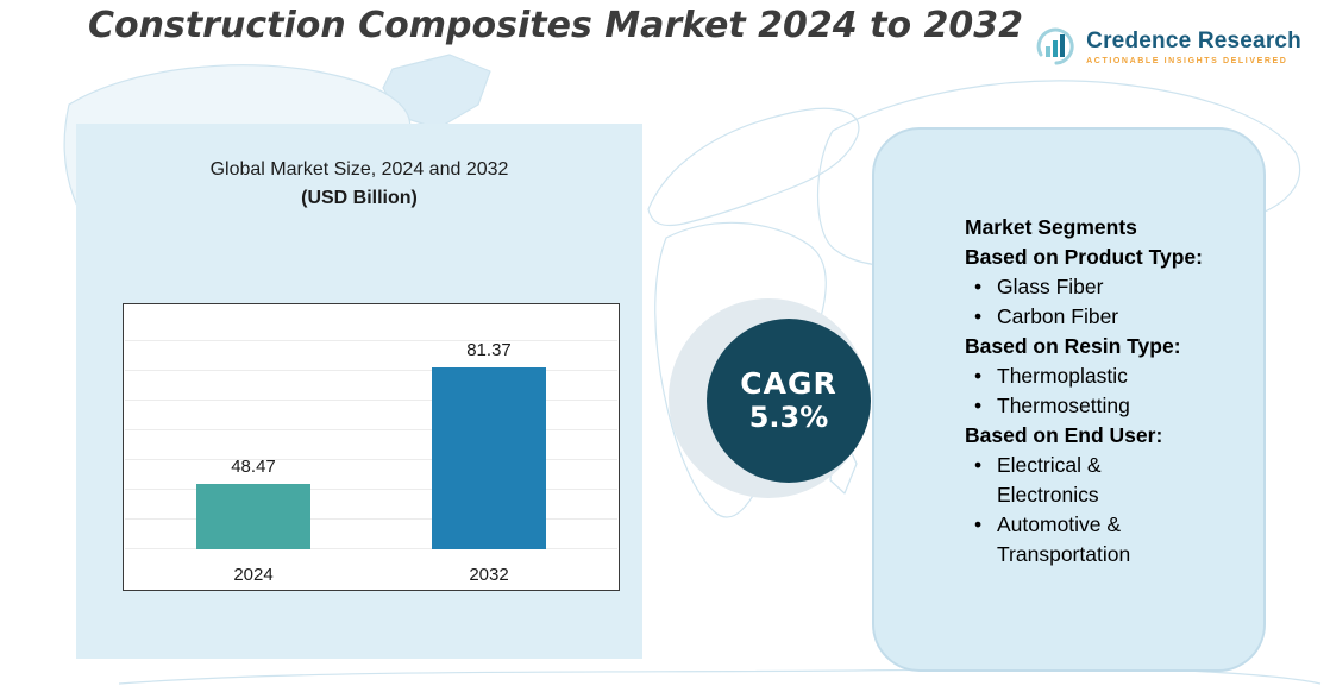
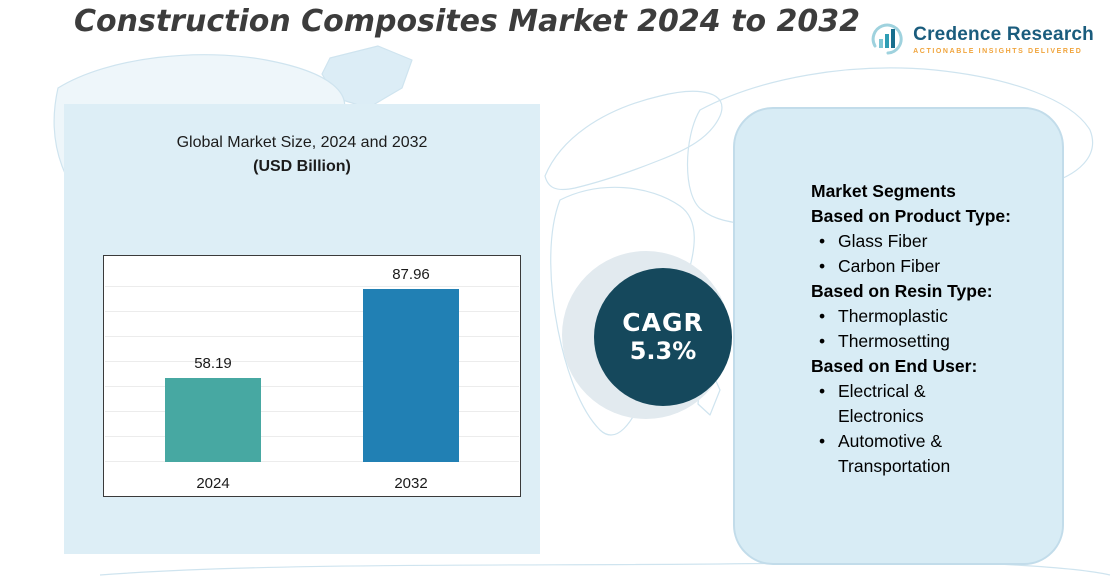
2024: 48.47 -> 58.19
2032: 81.37 -> 87.96
